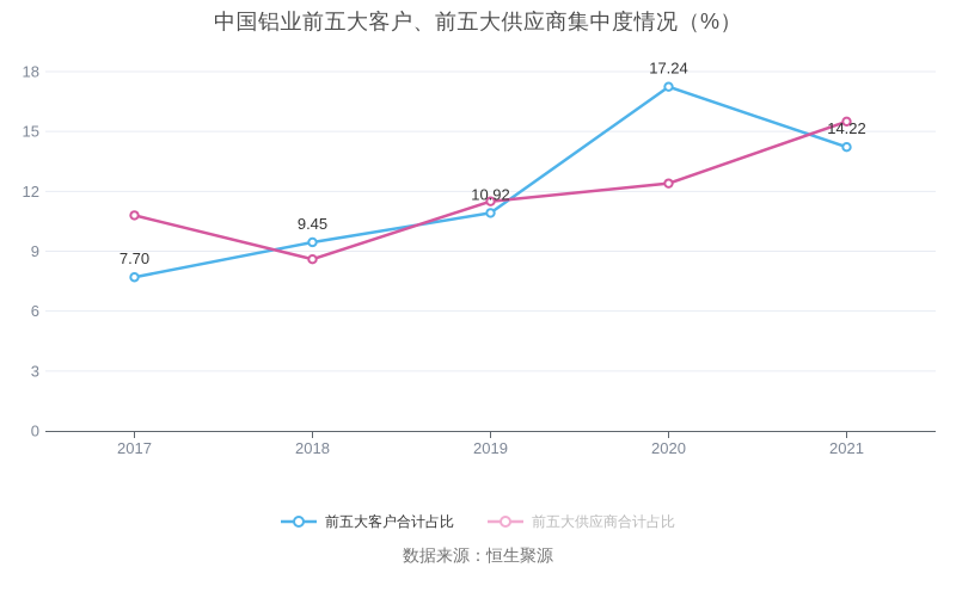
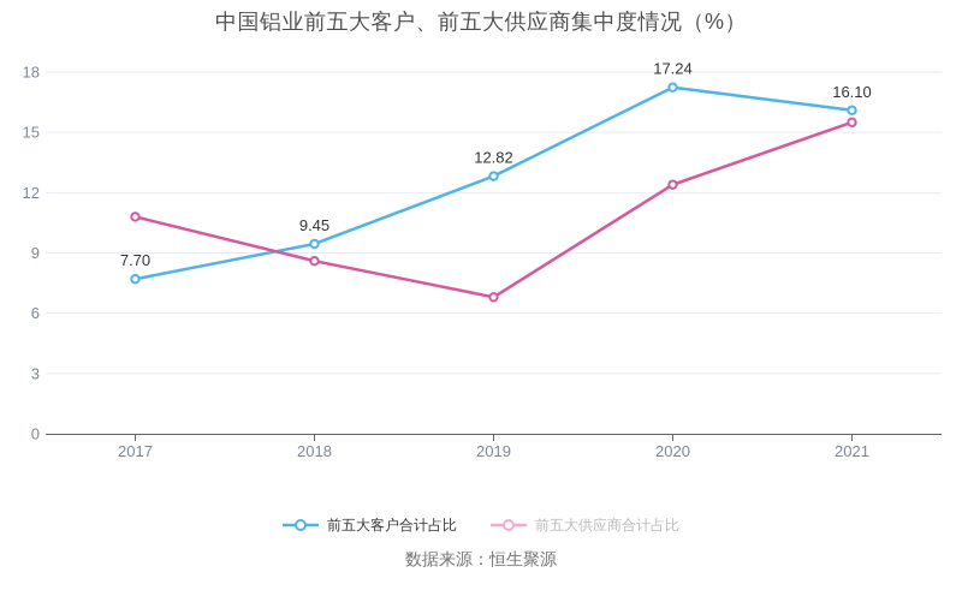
前五大客户合计占比/2019: 10.92 -> 12.82
前五大供应商合计占比/2019: 11.5 -> 6.8
前五大客户合计占比/2021: 14.22 -> 16.10
